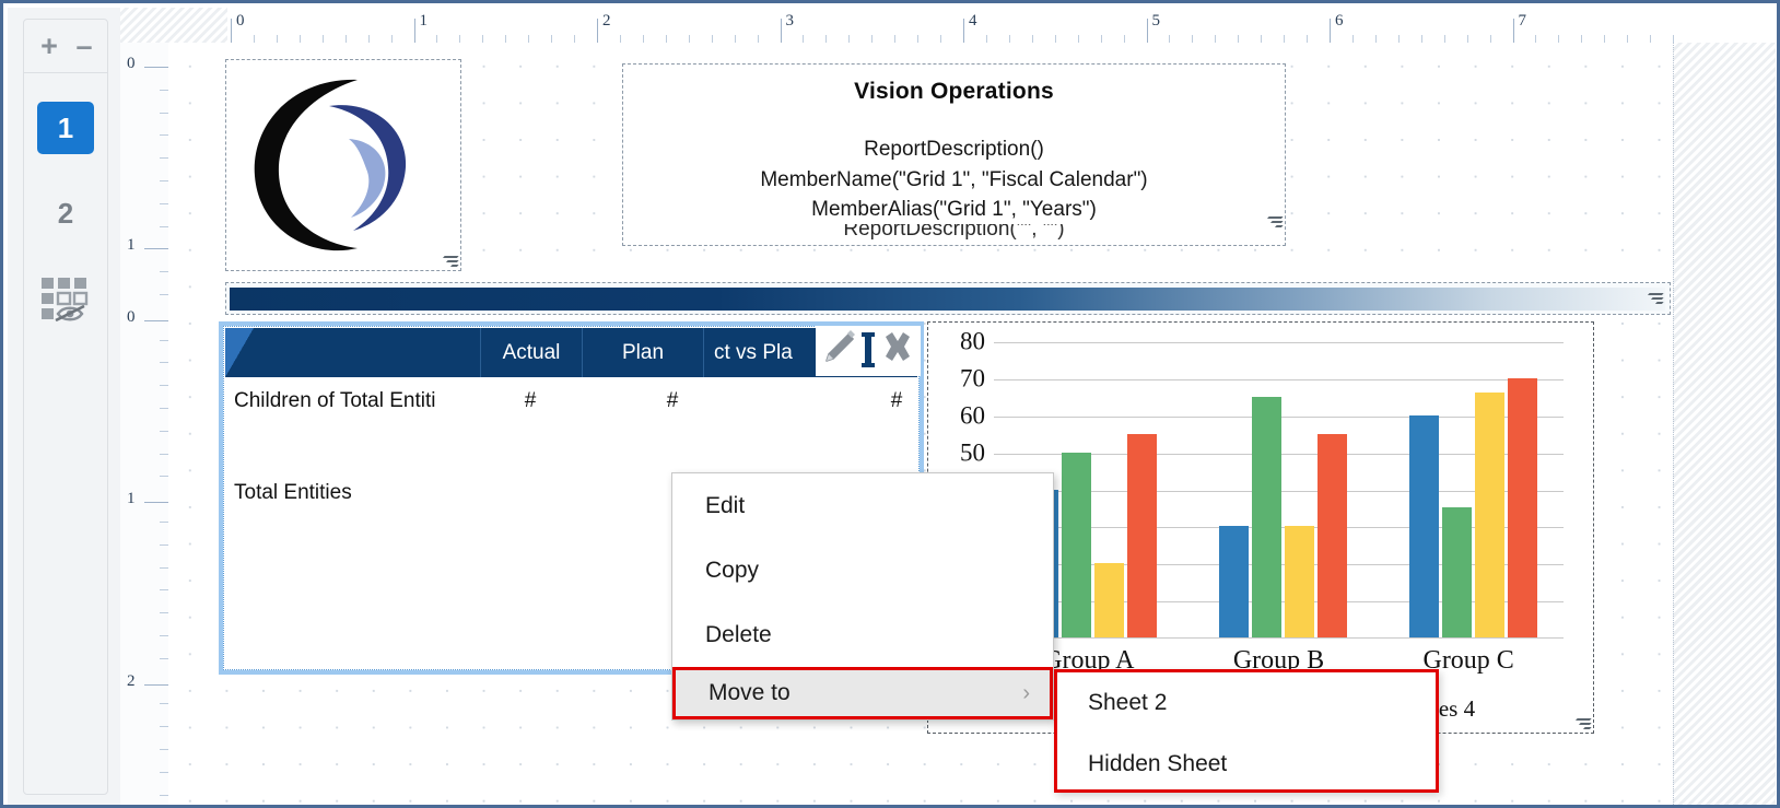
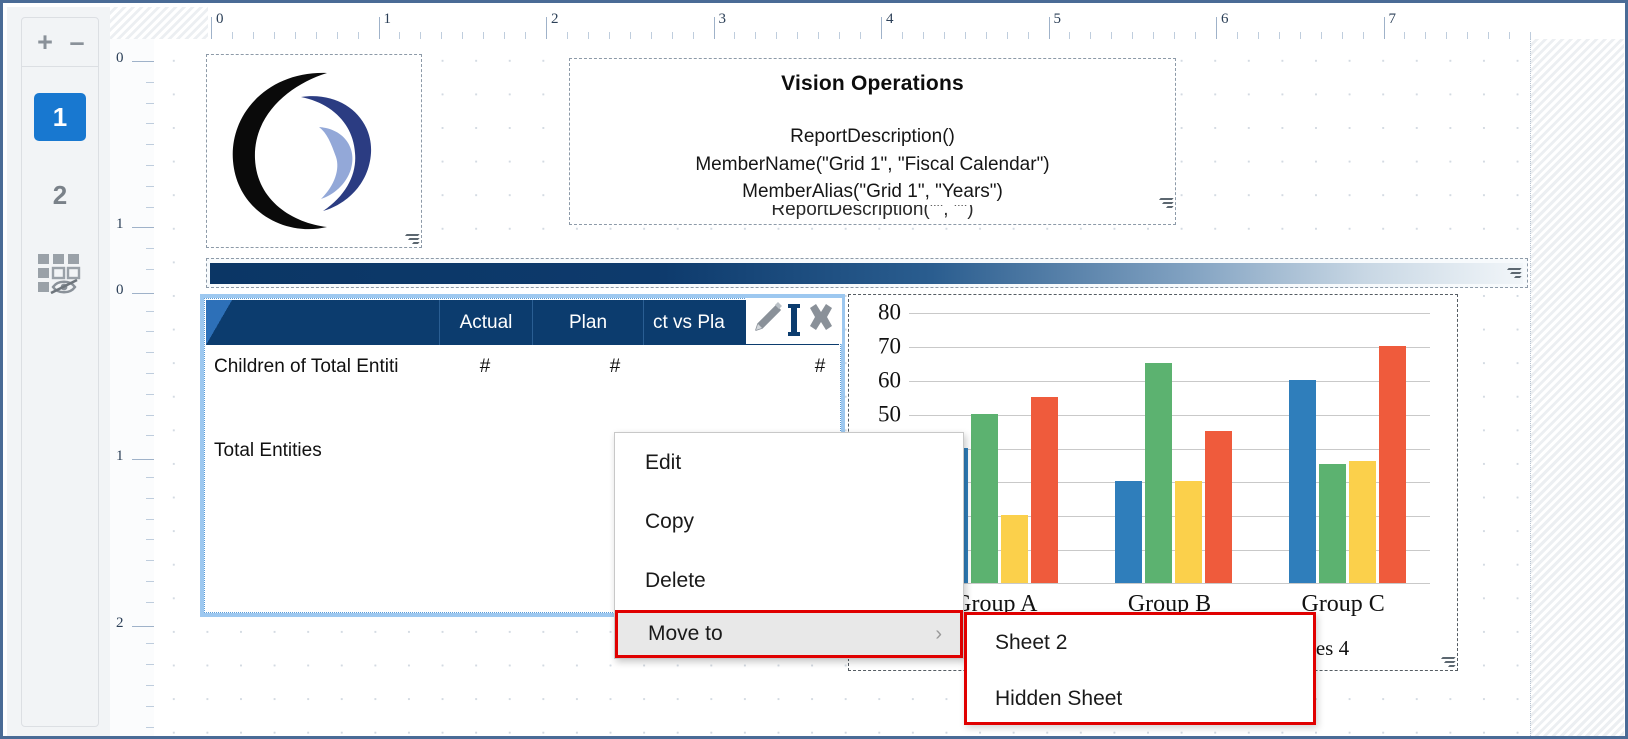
Series 4/Group B: 55 -> 45
Series 3/Group C: 66 -> 36
